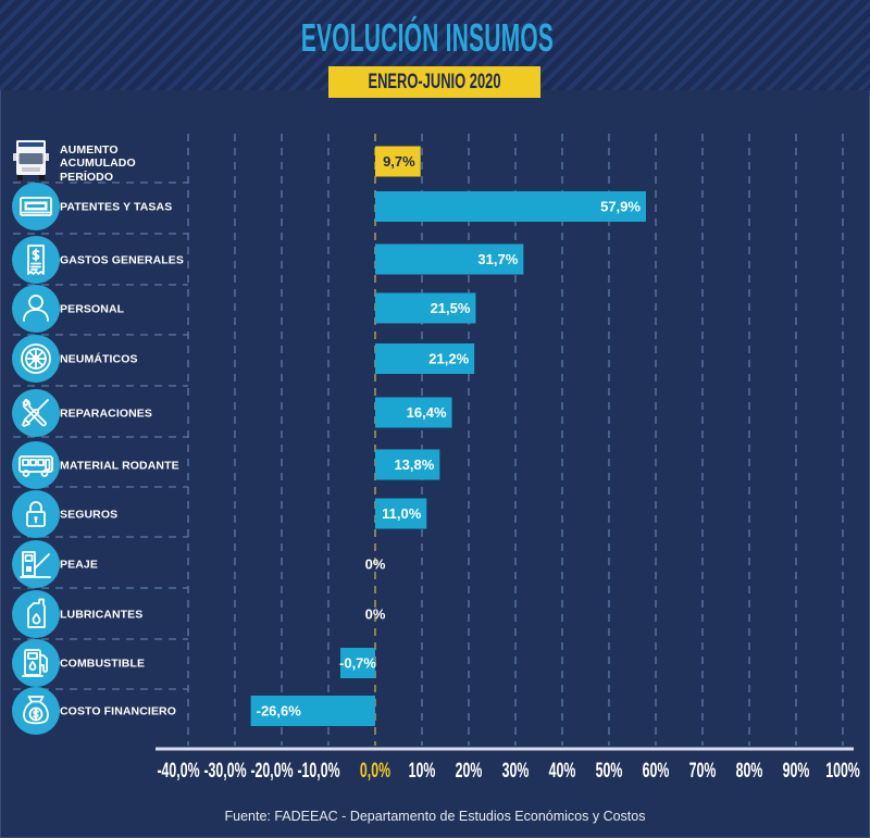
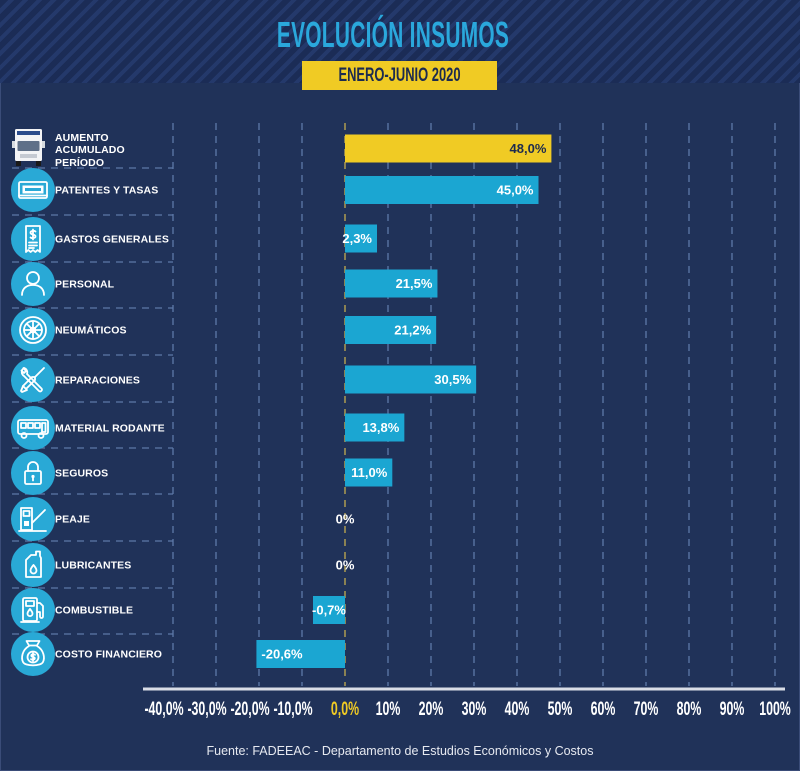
AUMENTO ACUMULADO PERÍODO: 9,7% -> 48,0%
PATENTES Y TASAS: 57,9% -> 45,0%
GASTOS GENERALES: 31,7% -> 2,3%
REPARACIONES: 16,4% -> 30,5%
COSTO FINANCIERO: -26,6% -> -20,6%
